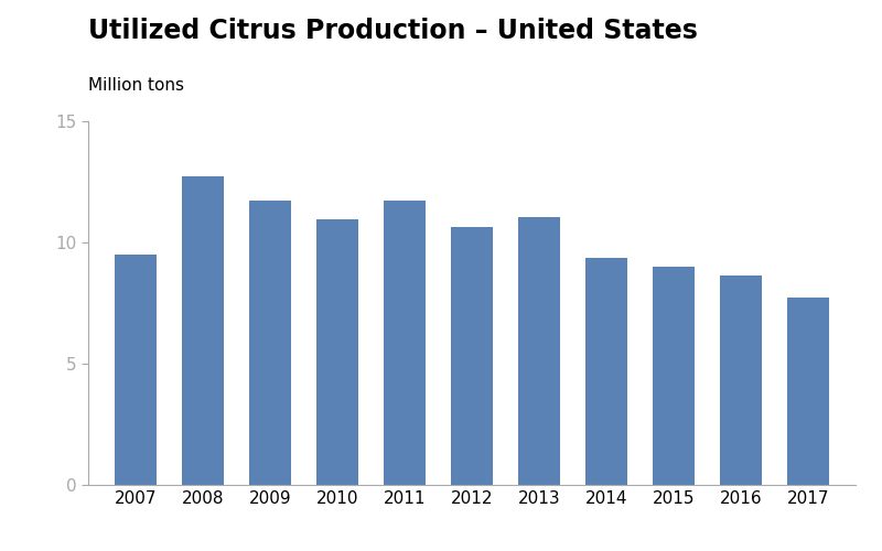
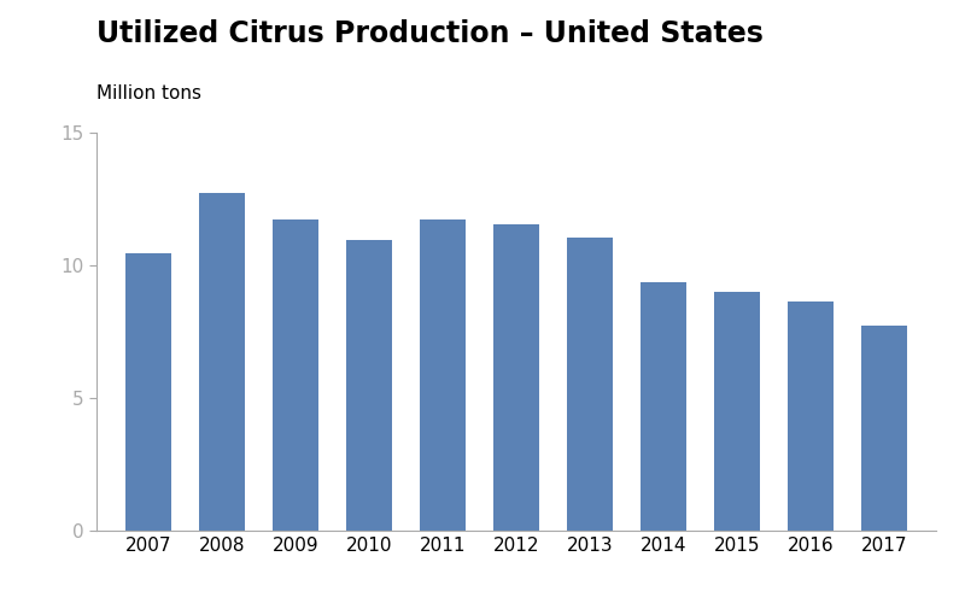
2007: 9.50 -> 10.45
2012: 10.65 -> 11.55
